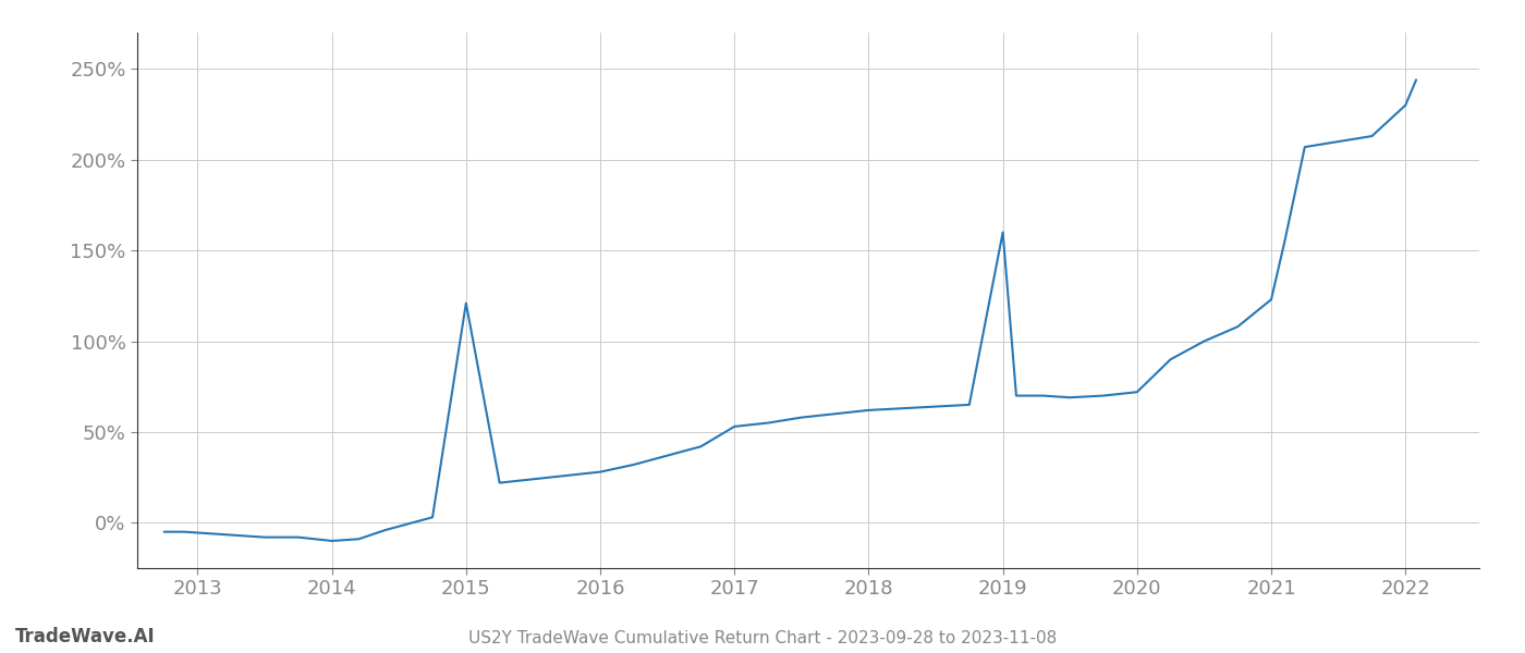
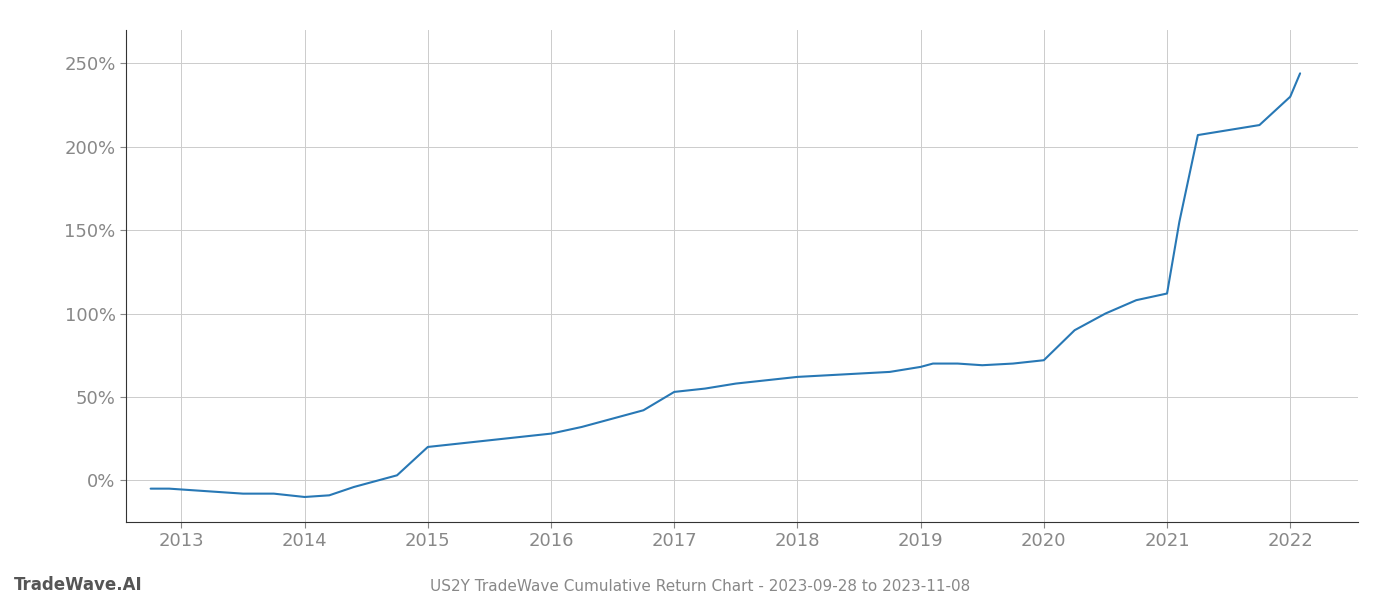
2015: 121% -> 20%
2019: 160% -> 68%
2021: 123% -> 112%
